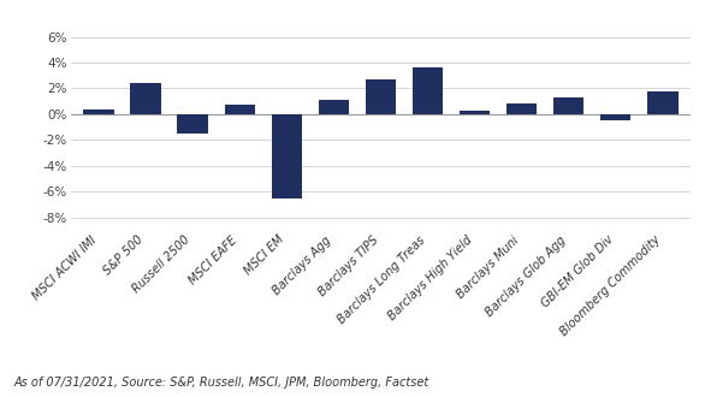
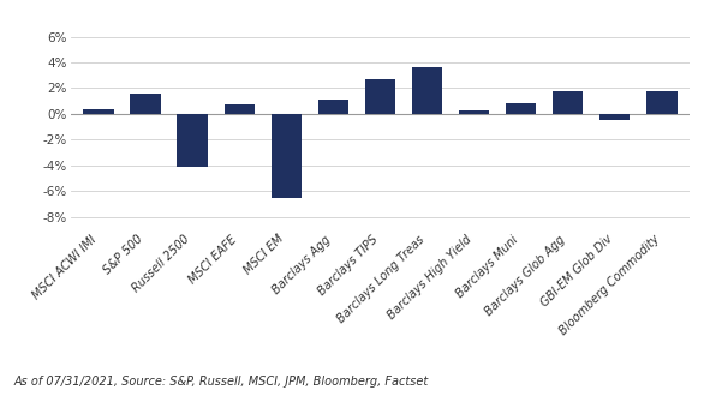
S&P 500: 2.4% -> 1.6%
Russell 2500: -1.5% -> -4.1%
Barclays Glob Agg: 1.3% -> 1.8%
